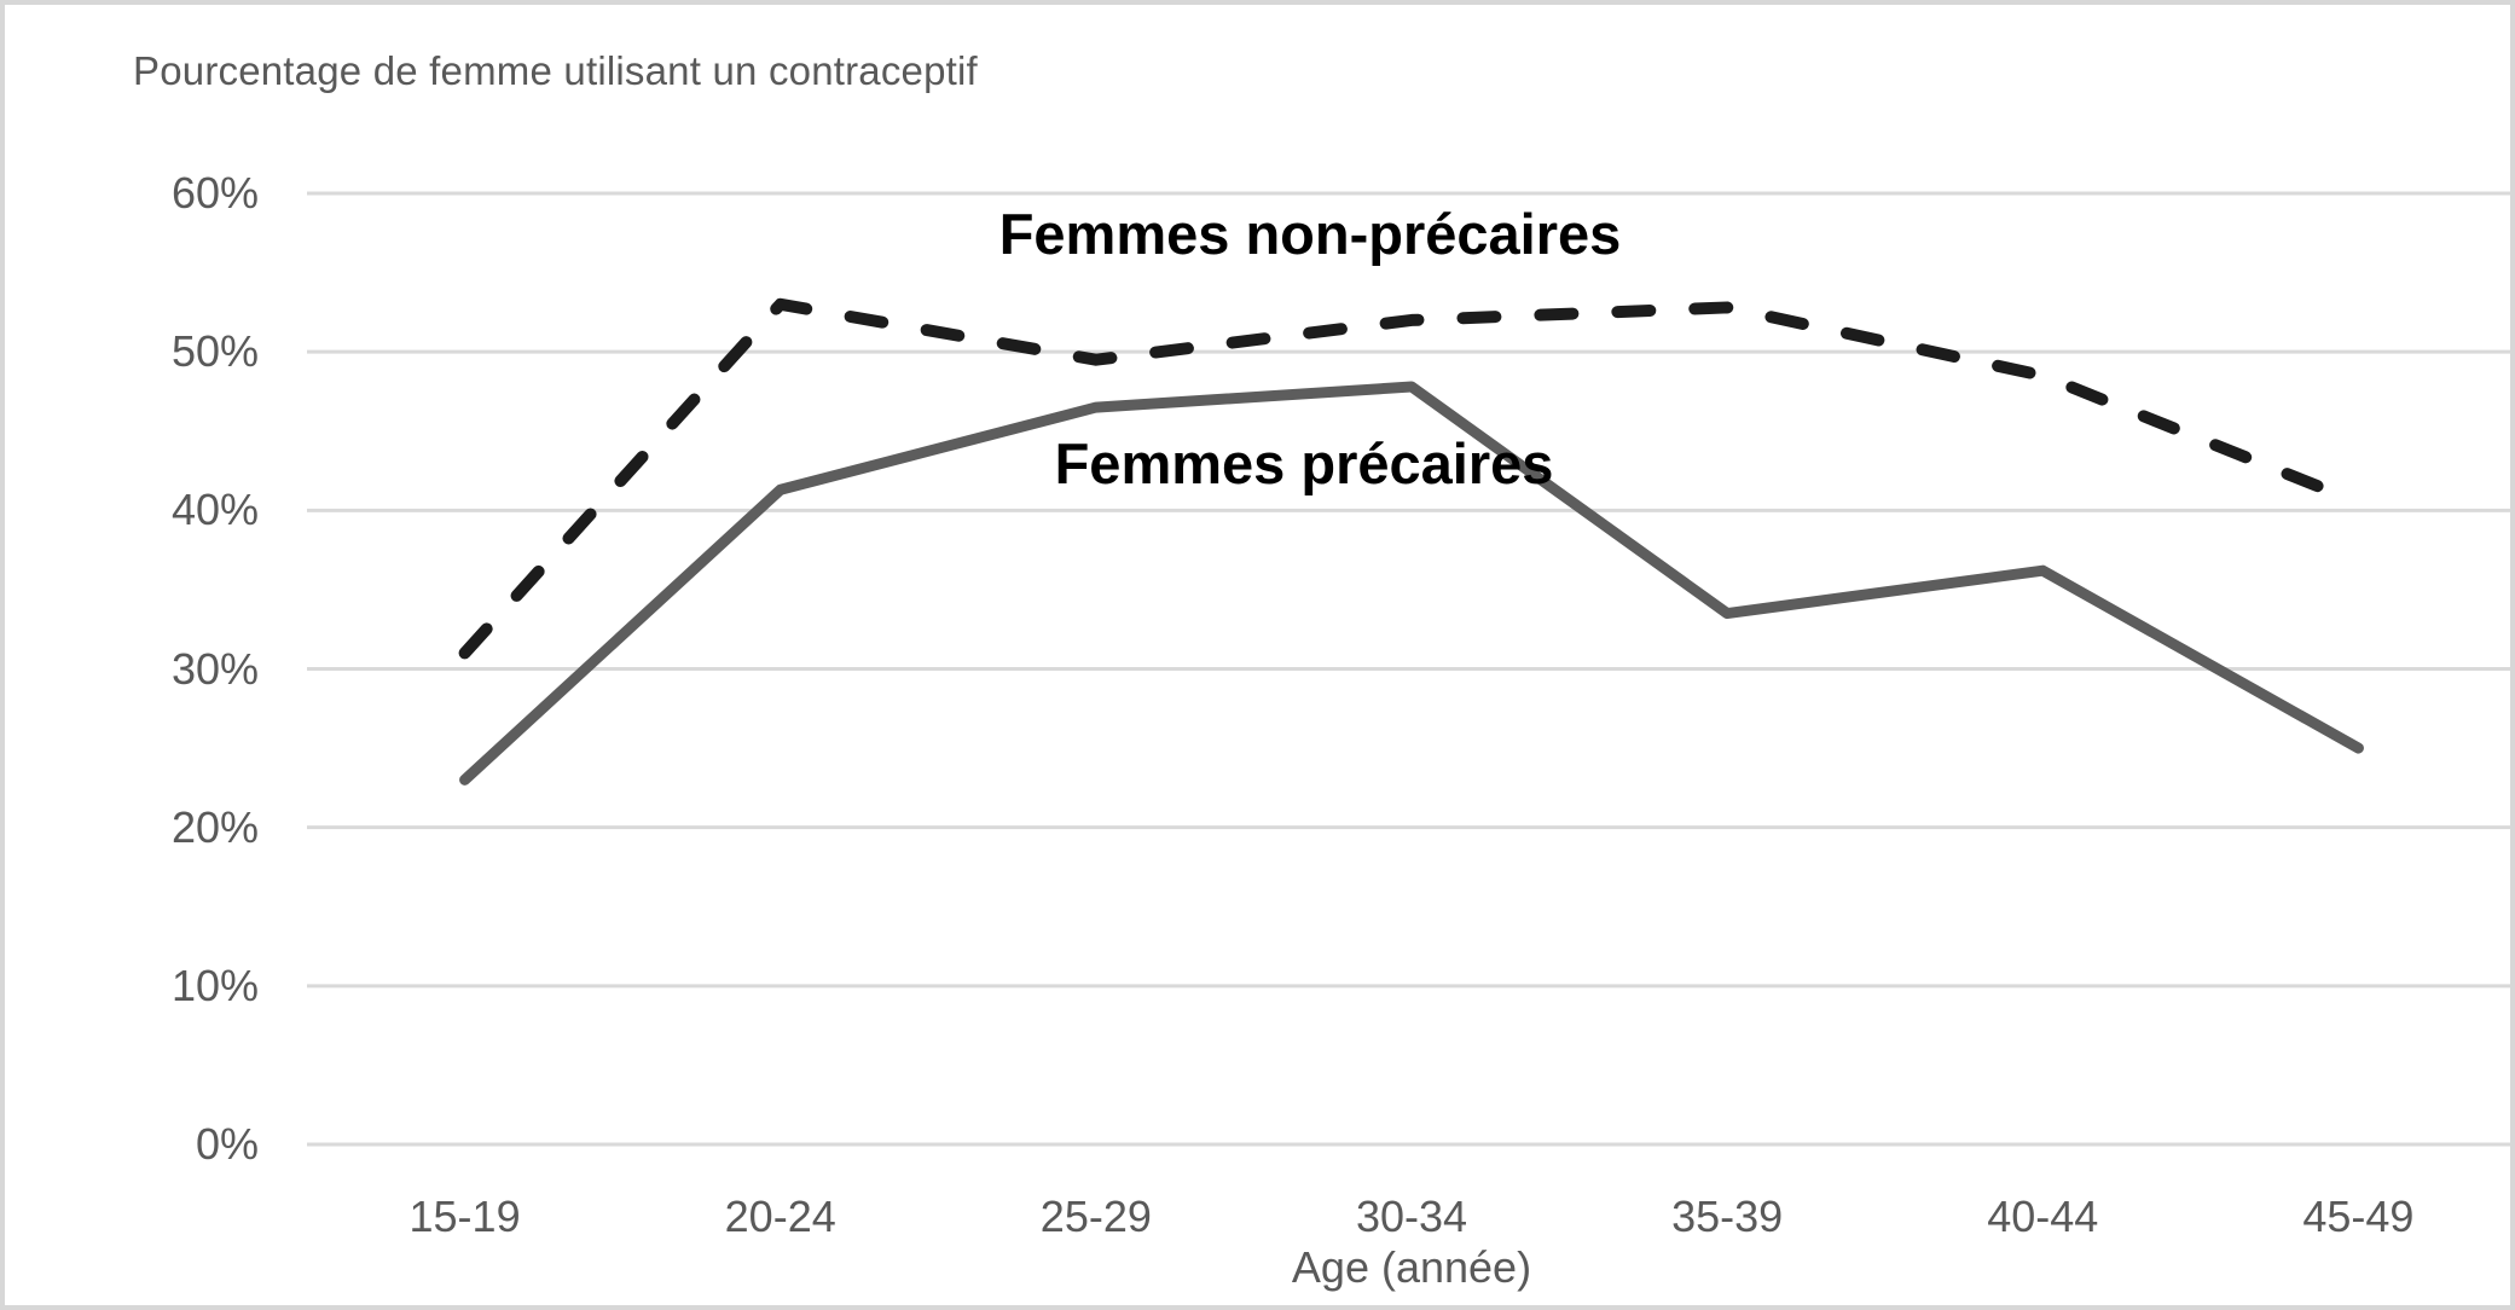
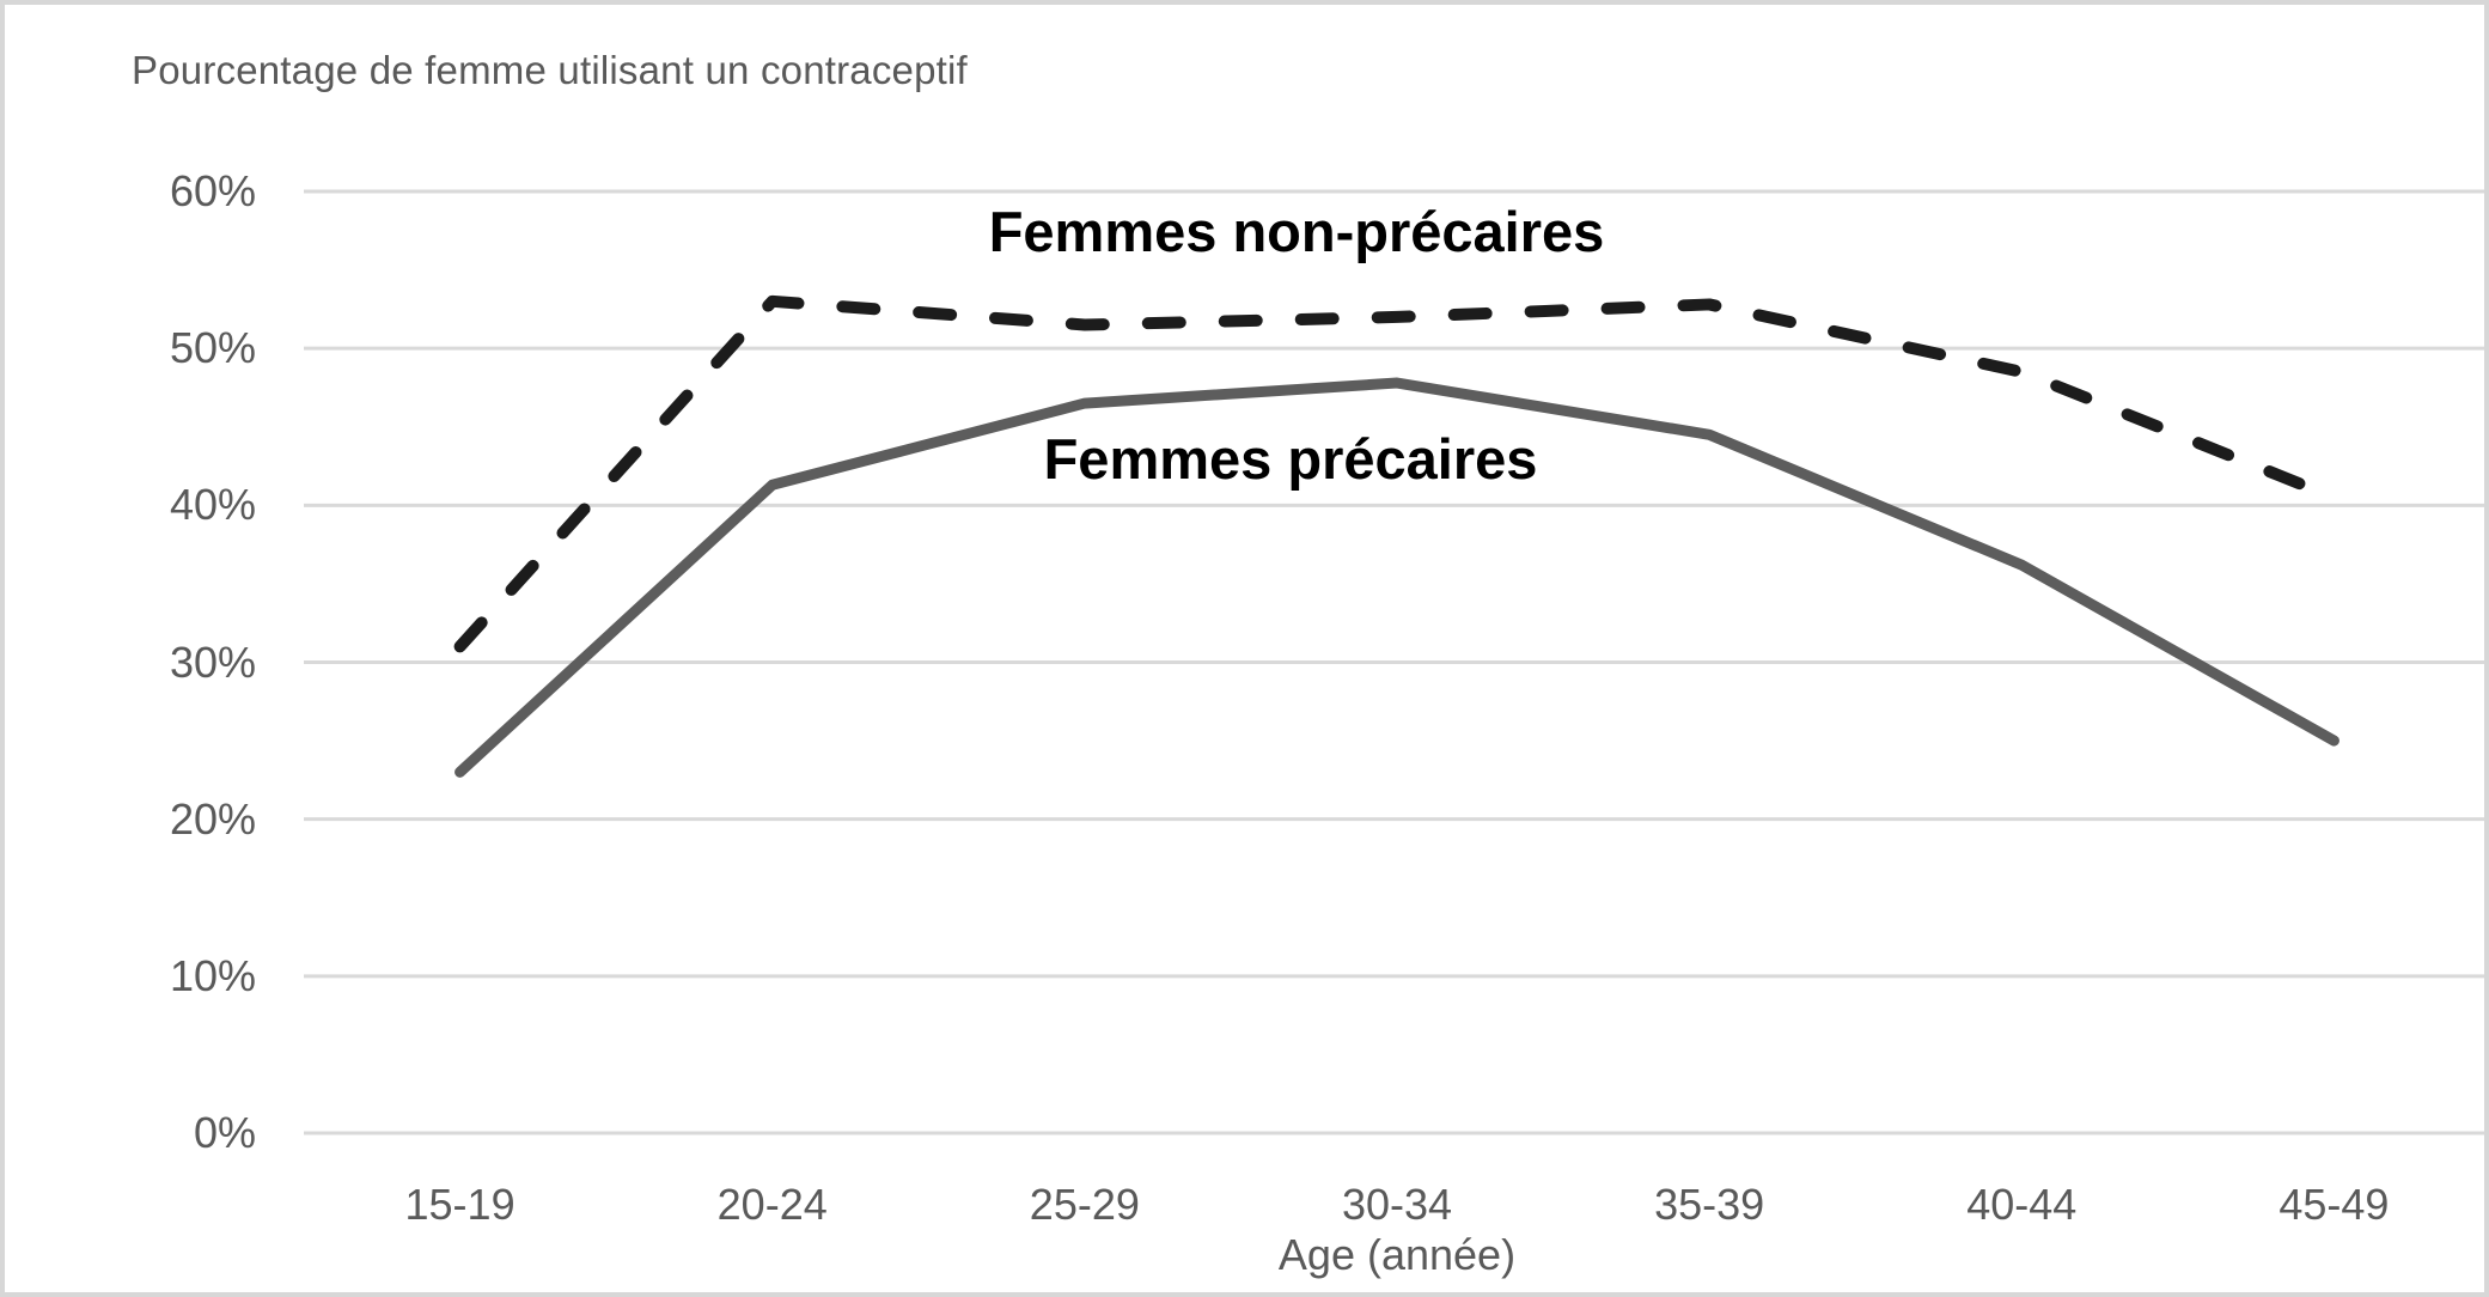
Femmes non-précaires/25-29: 49.5% -> 51.5%
Femmes précaires/35-39: 33.5% -> 44.5%
